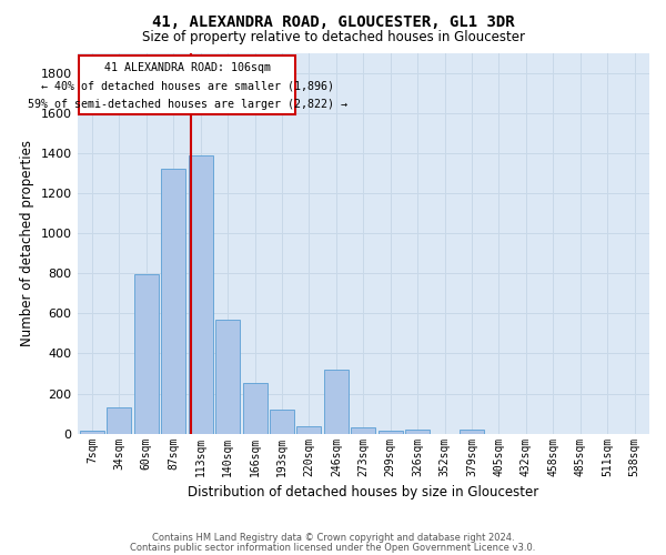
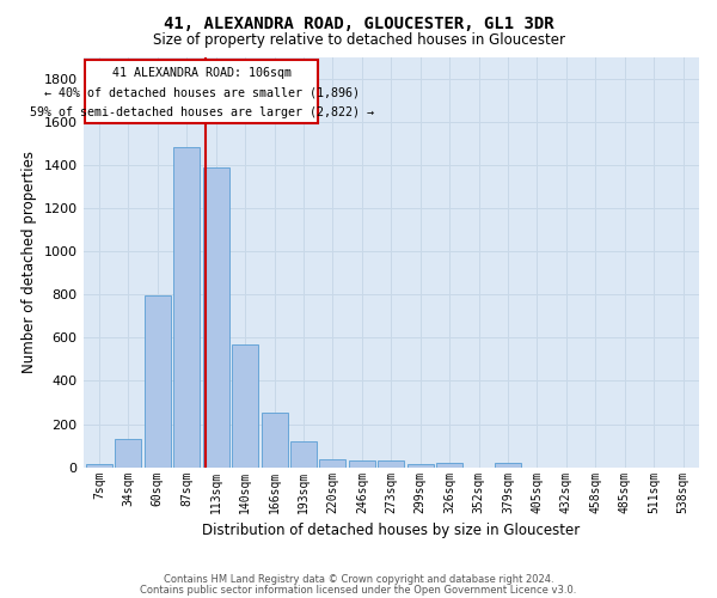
87sqm: 1320 -> 1480
246sqm: 320 -> 30
